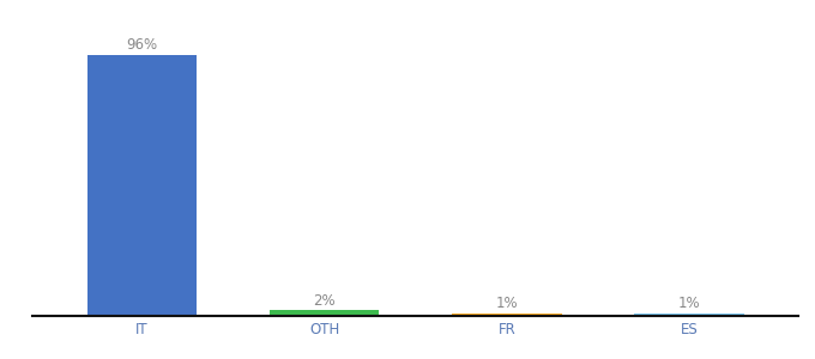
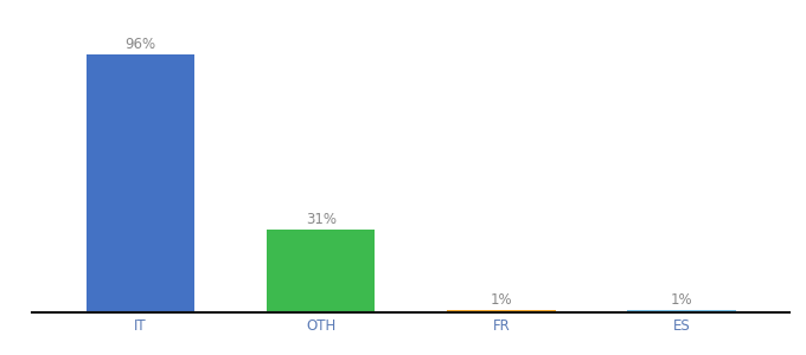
OTH: 2% -> 31%
